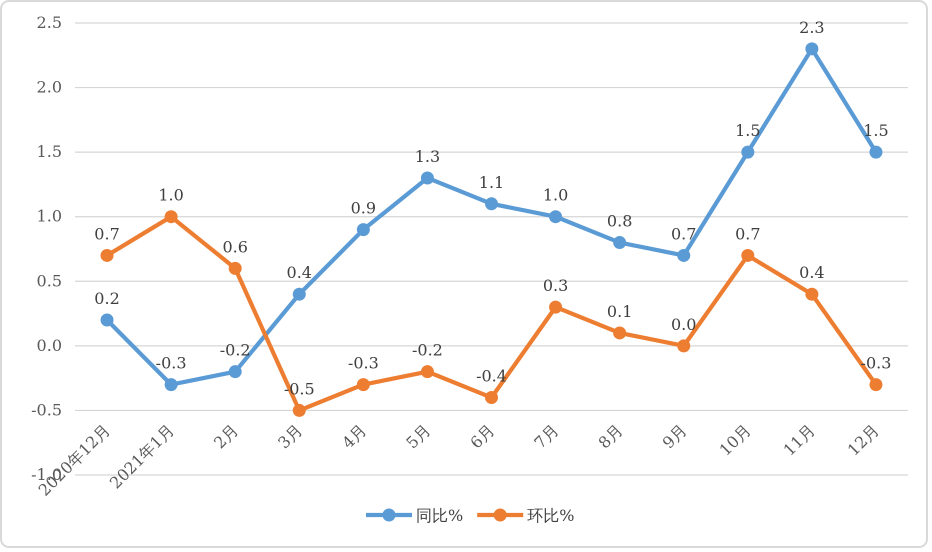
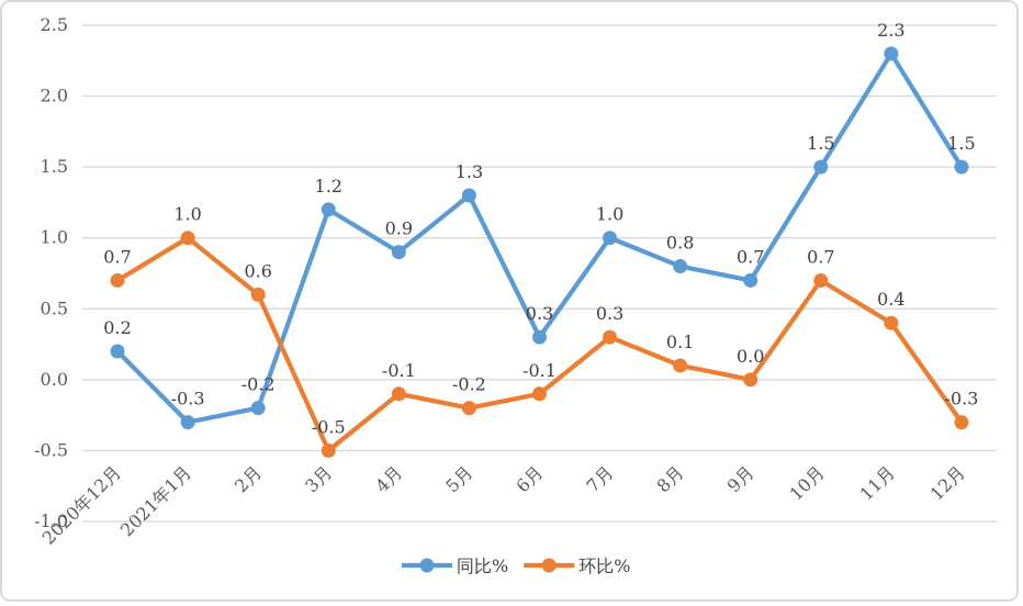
同比%/3月: 0.4 -> 1.2
环比%/4月: -0.3 -> -0.1
同比%/6月: 1.1 -> 0.3
环比%/6月: -0.4 -> -0.1
